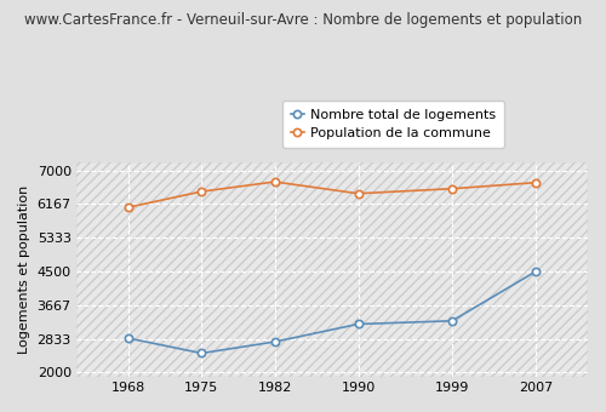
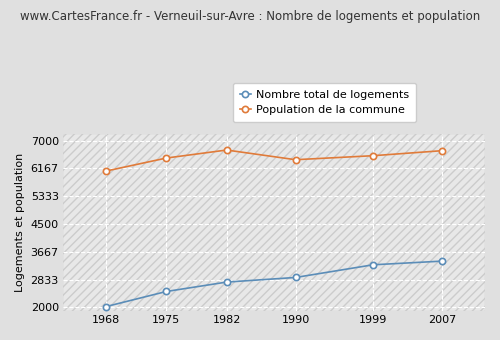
Nombre total de logements/1968: 2850 -> 2030
Nombre total de logements/1990: 3200 -> 2900
Nombre total de logements/2007: 4500 -> 3390
